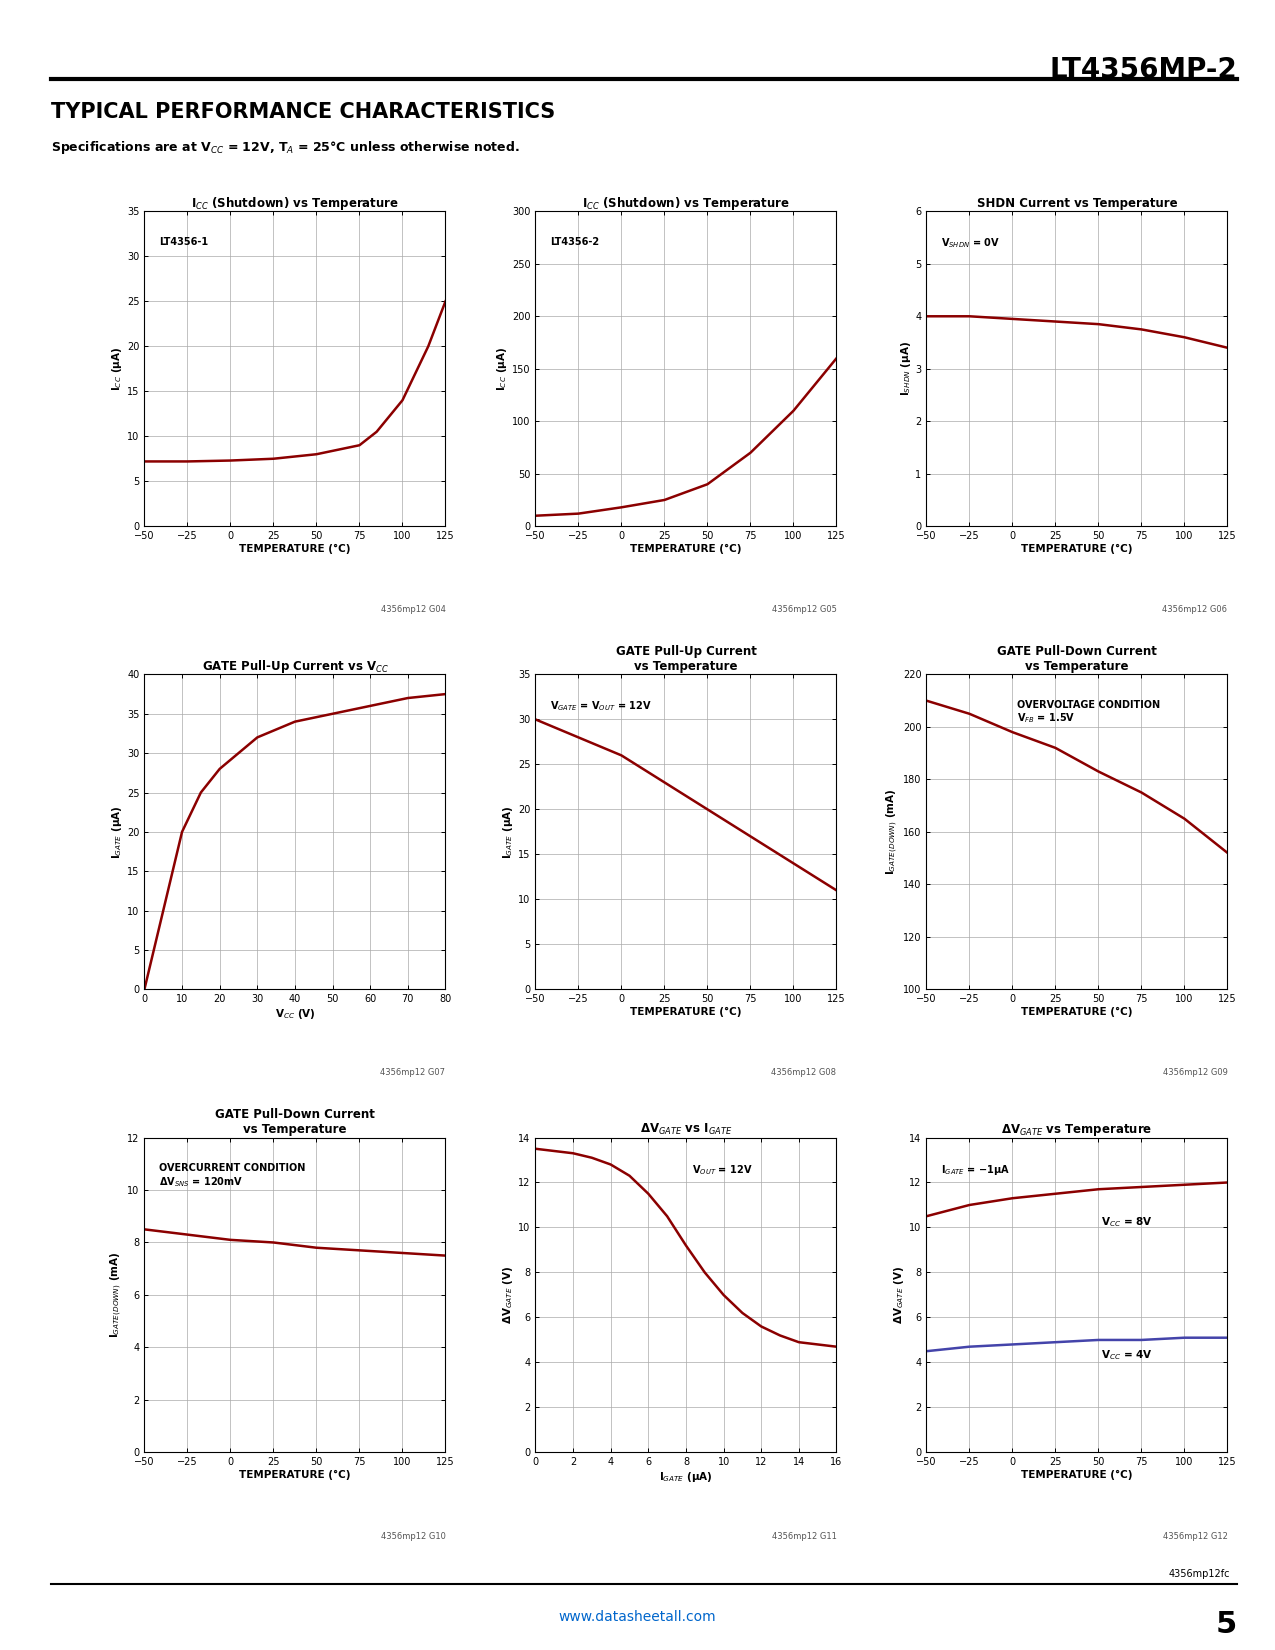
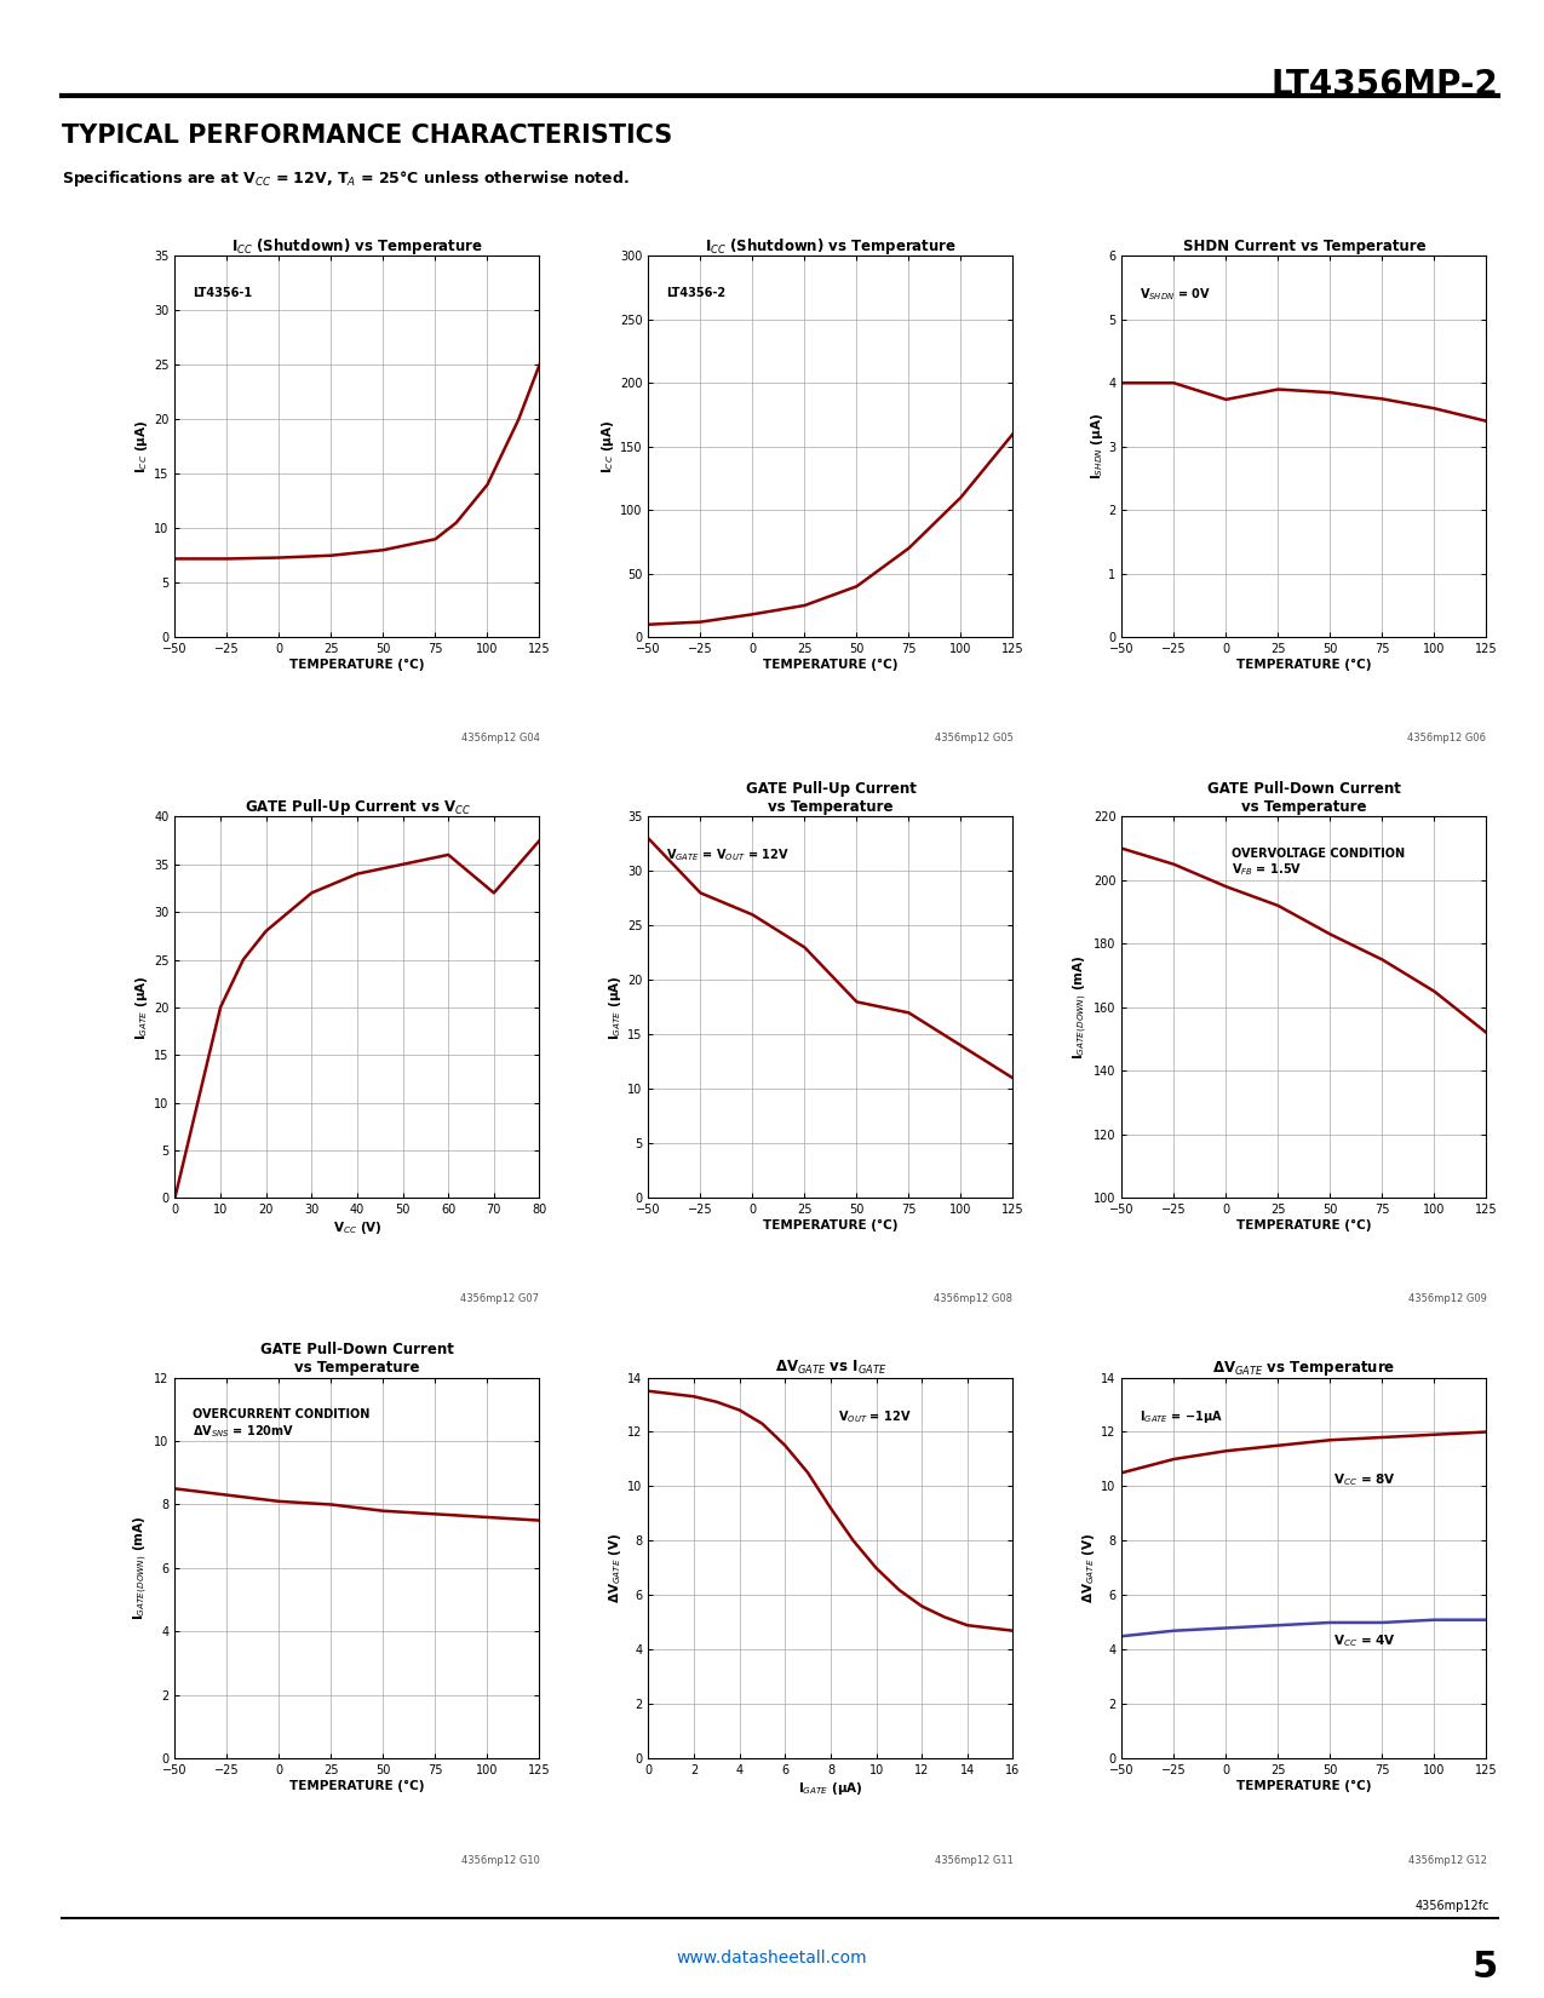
SHDN Current vs Temperature/0: 3.95 -> 3.74
70: 37.0 -> 32.0
GATE Pull-Up Current vs Temperature/−50: 30 -> 33
GATE Pull-Up Current vs Temperature/50: 20 -> 18
